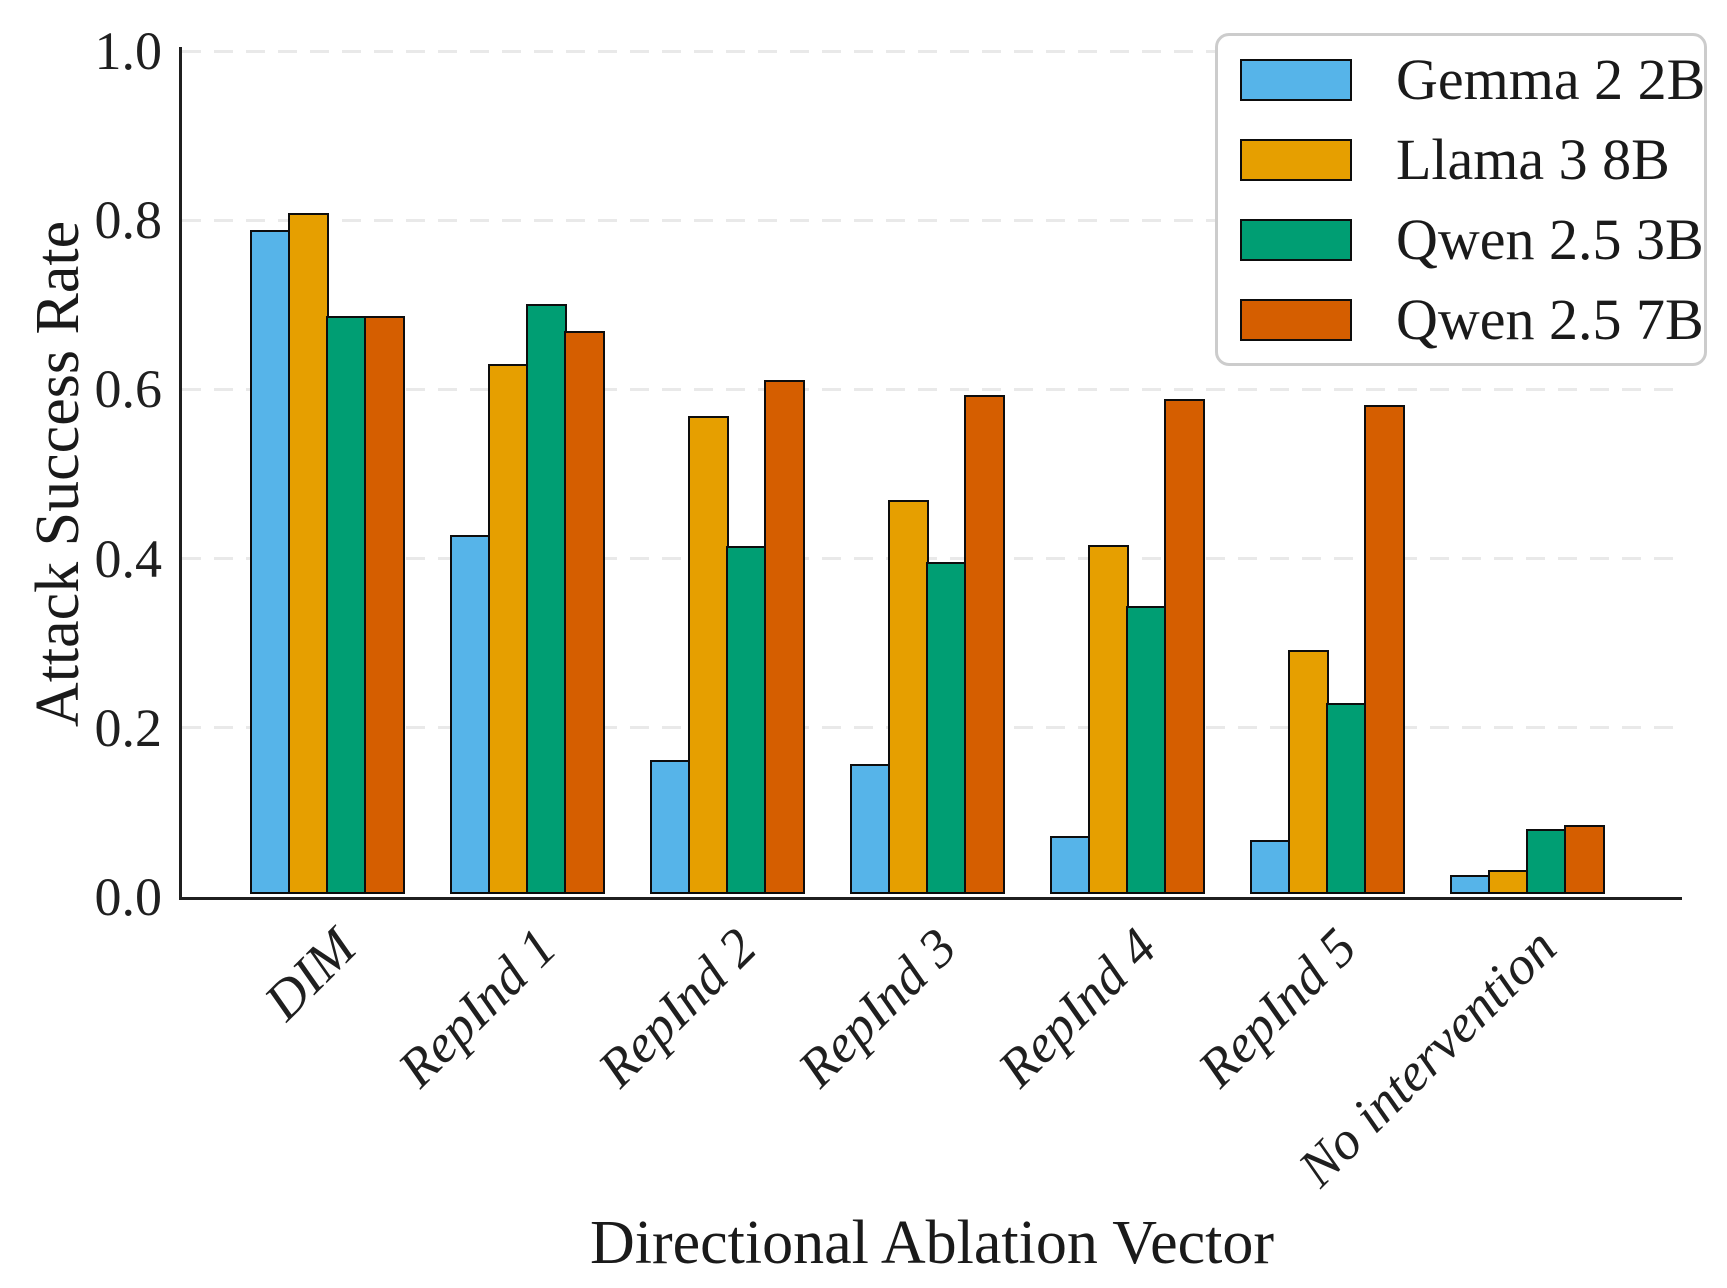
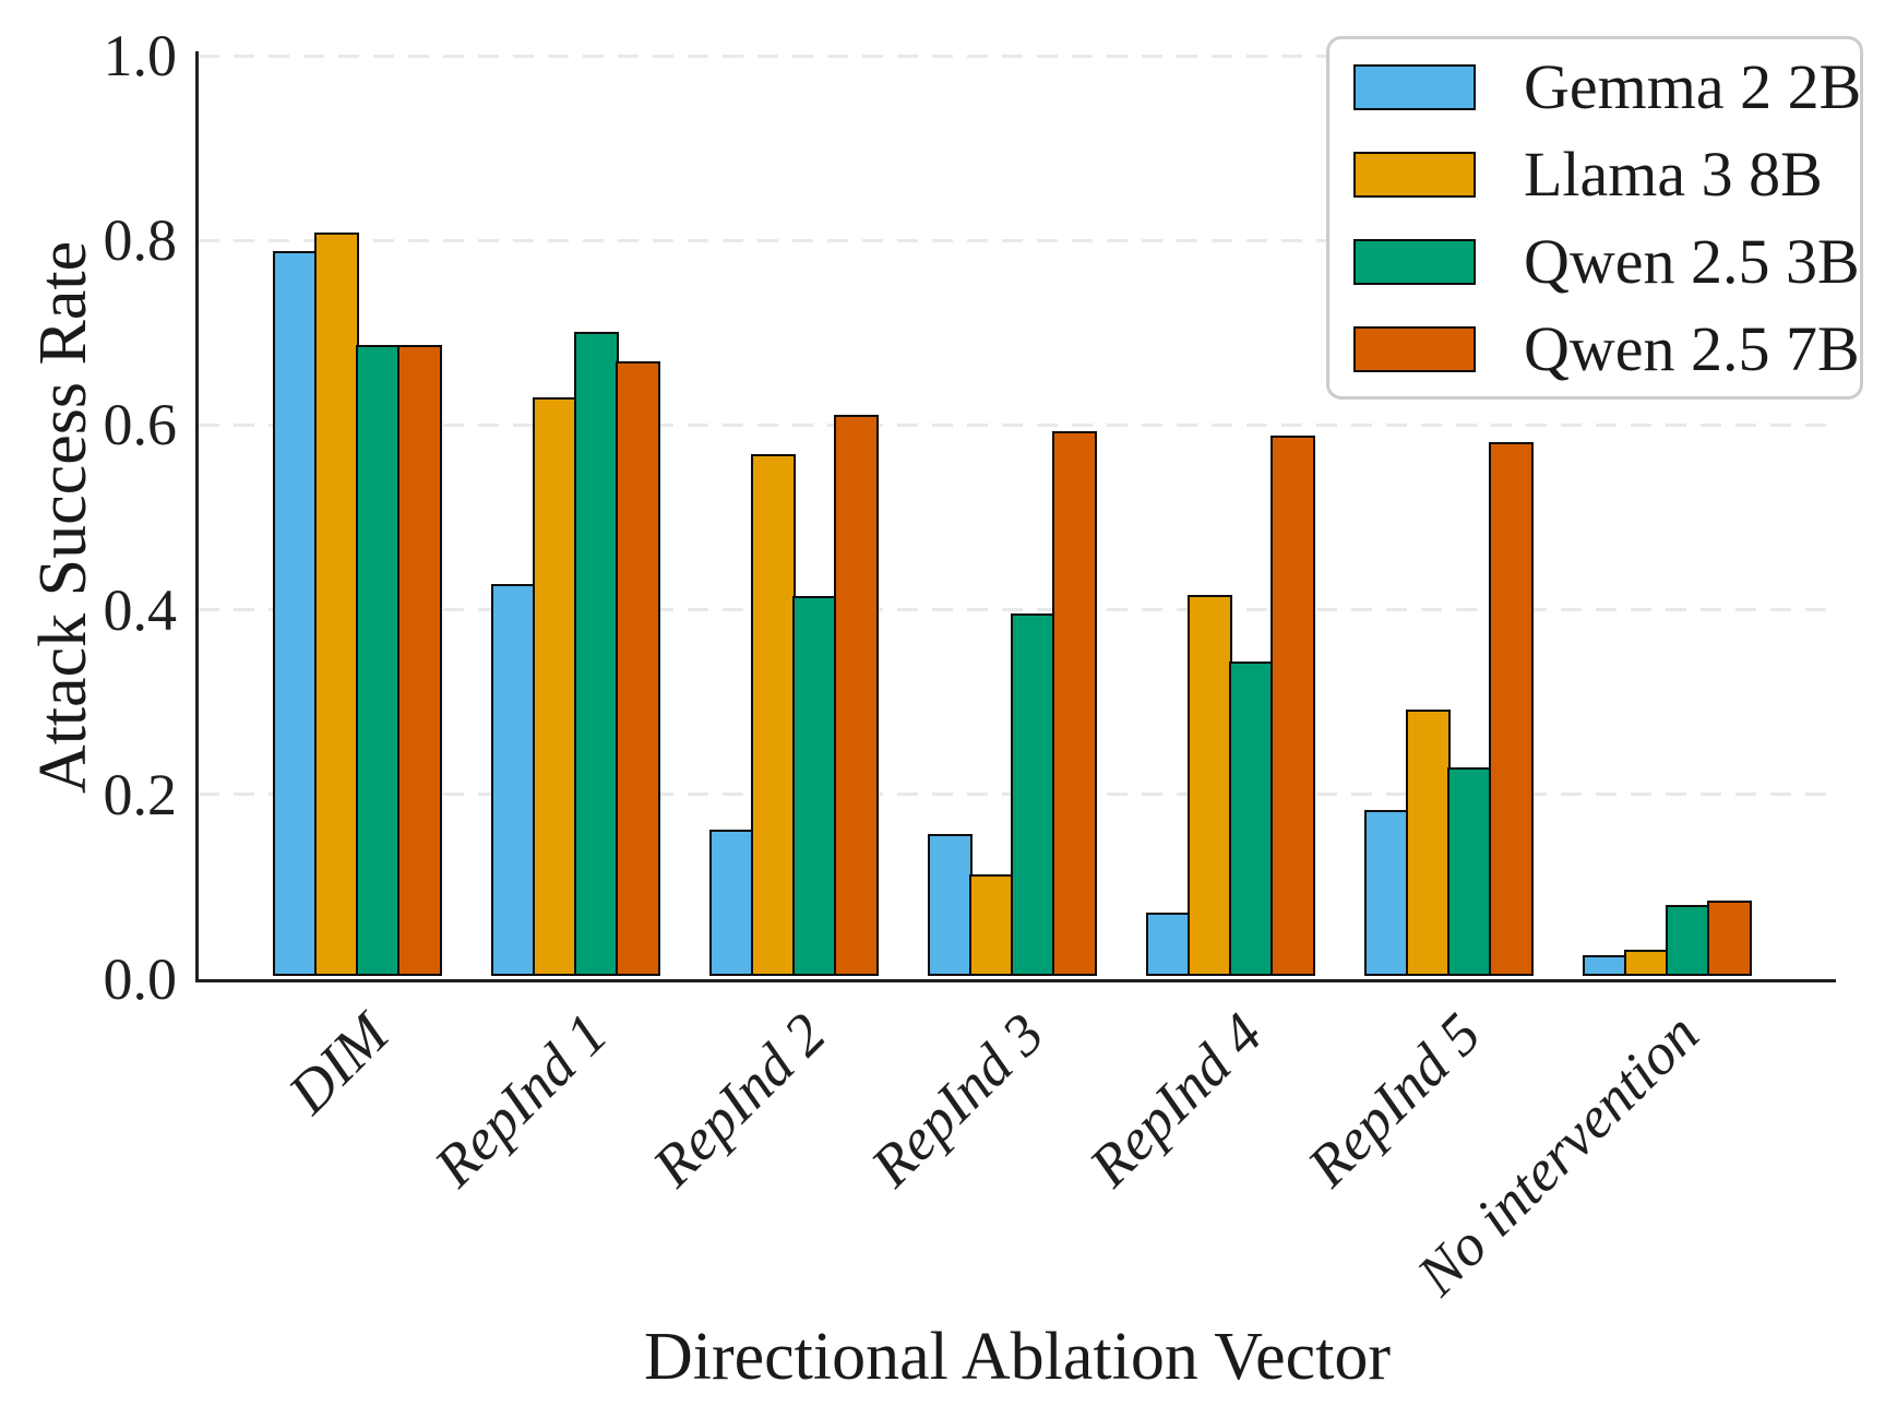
Llama 3 8B/RepInd 3: 0.47 -> 0.11
Gemma 2 2B/RepInd 5: 0.06 -> 0.18
